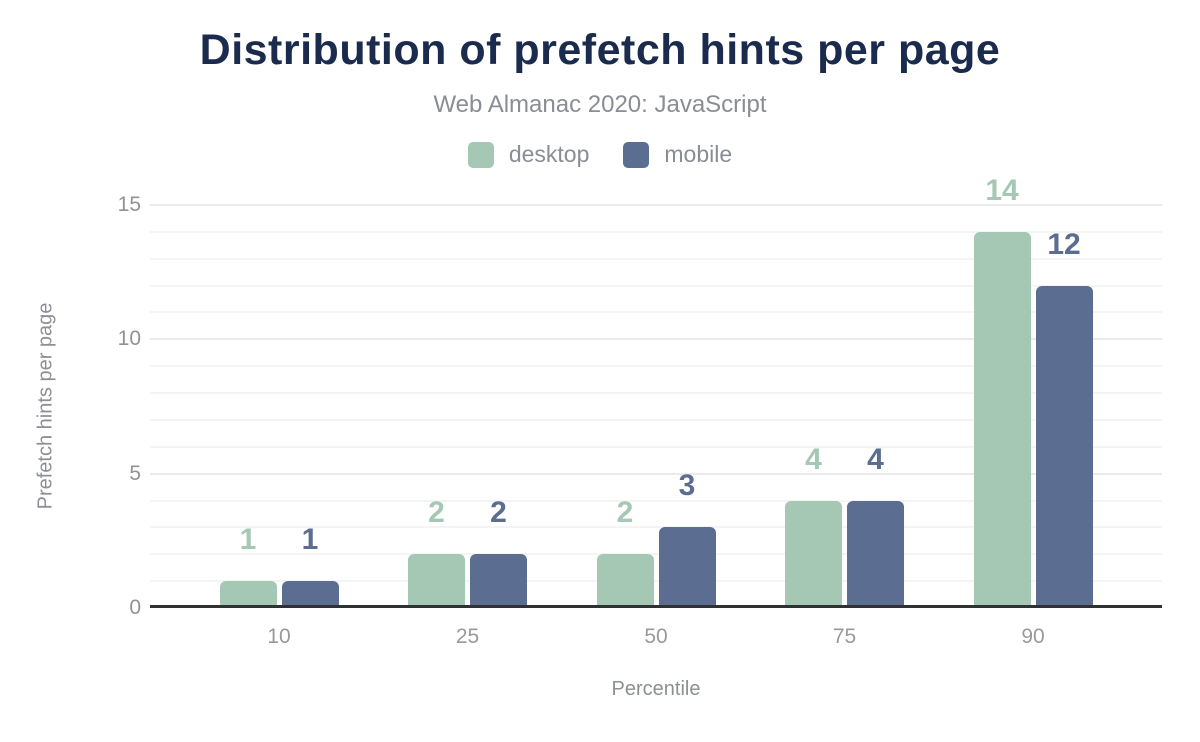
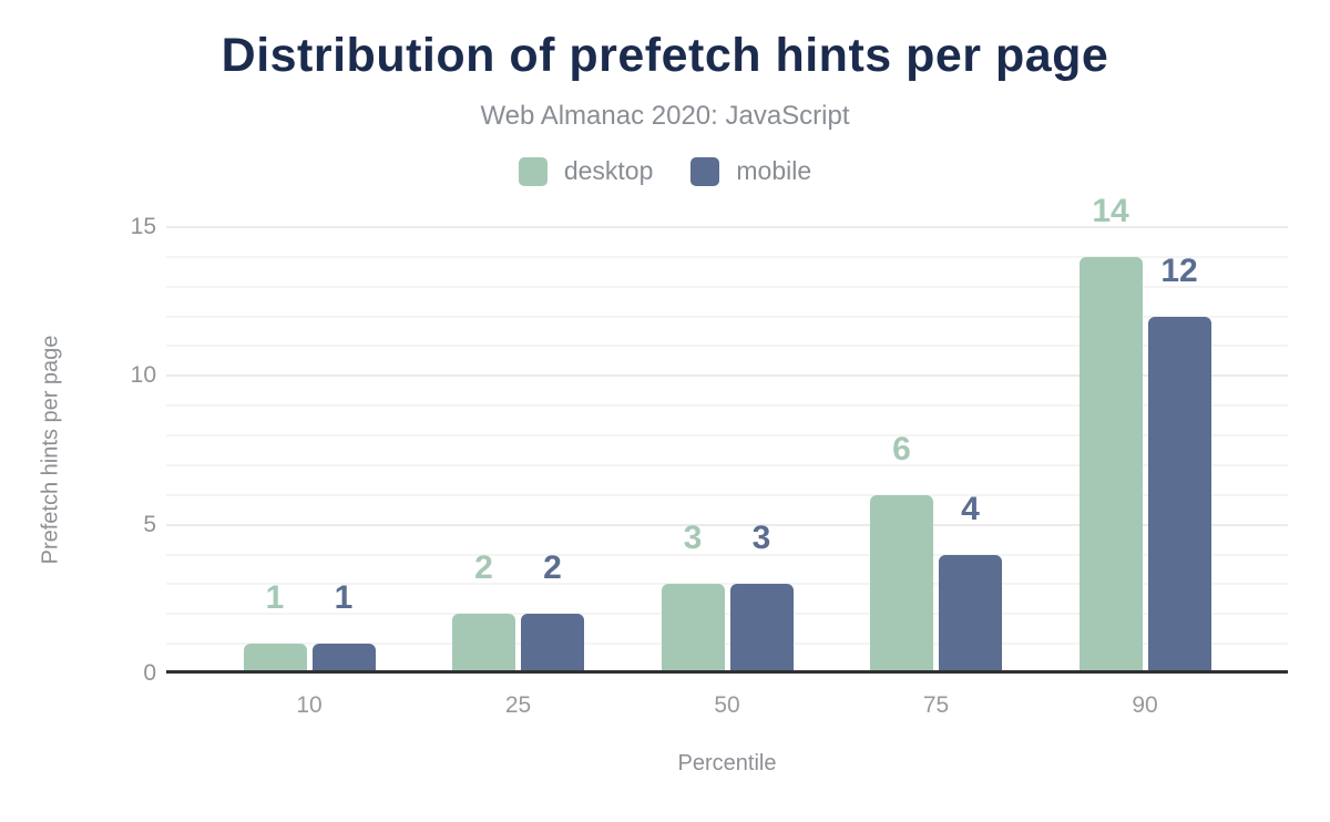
desktop/50: 2 -> 3
desktop/75: 4 -> 6
